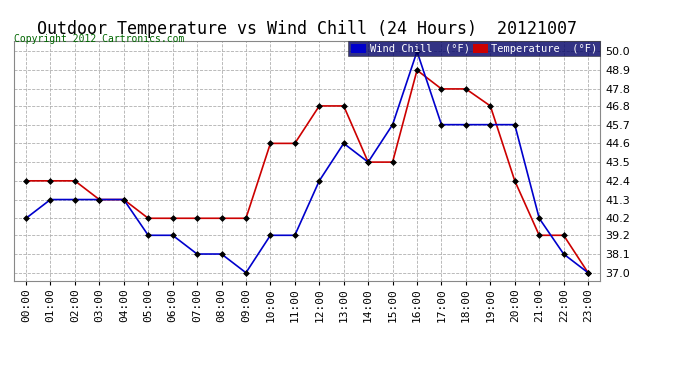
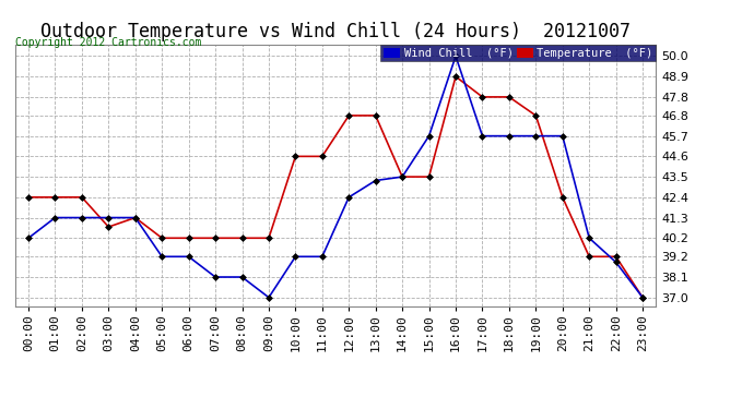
Temperature (°F)/03:00: 41.3 -> 40.8
Wind Chill (°F)/13:00: 44.6 -> 43.3
Wind Chill (°F)/22:00: 38.1 -> 38.9
